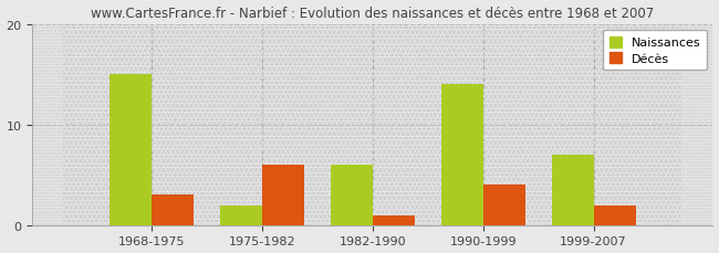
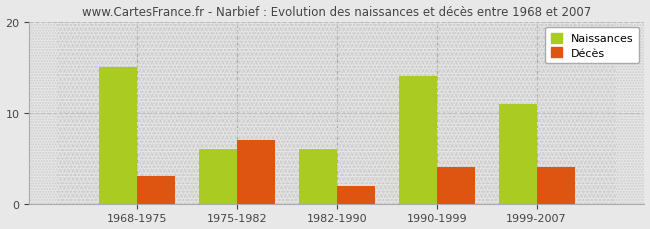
Naissances/1975-1982: 2 -> 6
Décès/1975-1982: 6 -> 7
Décès/1982-1990: 1 -> 2
Naissances/1999-2007: 7 -> 11
Décès/1999-2007: 2 -> 4
